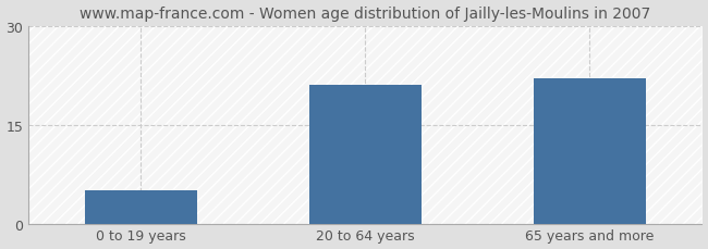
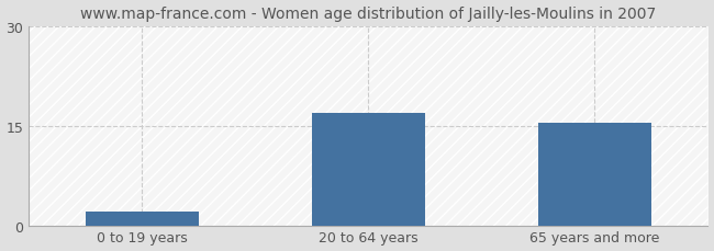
0 to 19 years: 5.0 -> 2.0
20 to 64 years: 21.0 -> 17.0
65 years and more: 22.0 -> 15.5
